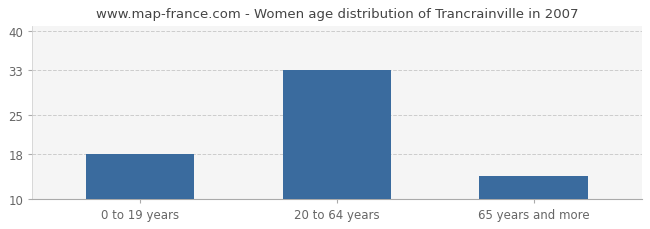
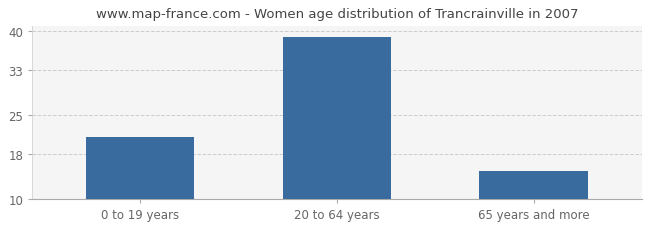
0 to 19 years: 18 -> 21
20 to 64 years: 33 -> 39
65 years and more: 14 -> 15
